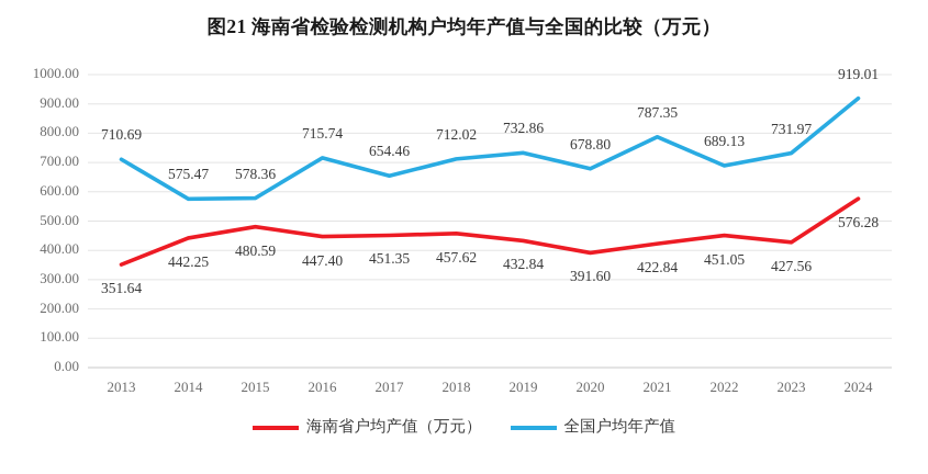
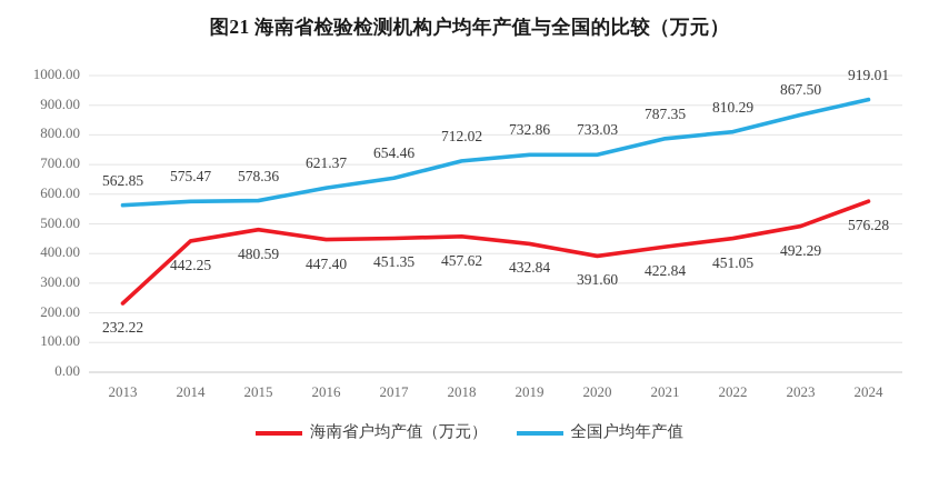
海南省户均产值（万元）/2013: 351.64 -> 232.22
全国户均年产值/2013: 710.69 -> 562.85
全国户均年产值/2016: 715.74 -> 621.37
全国户均年产值/2020: 678.80 -> 733.03
全国户均年产值/2022: 689.13 -> 810.29
海南省户均产值（万元）/2023: 427.56 -> 492.29
全国户均年产值/2023: 731.97 -> 867.50
